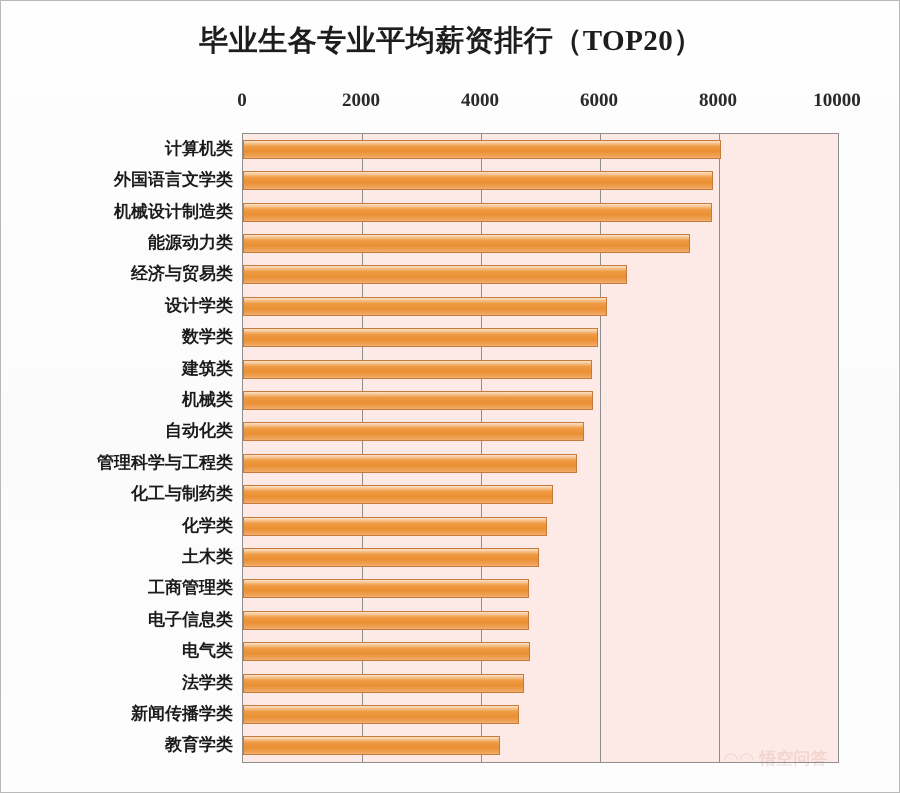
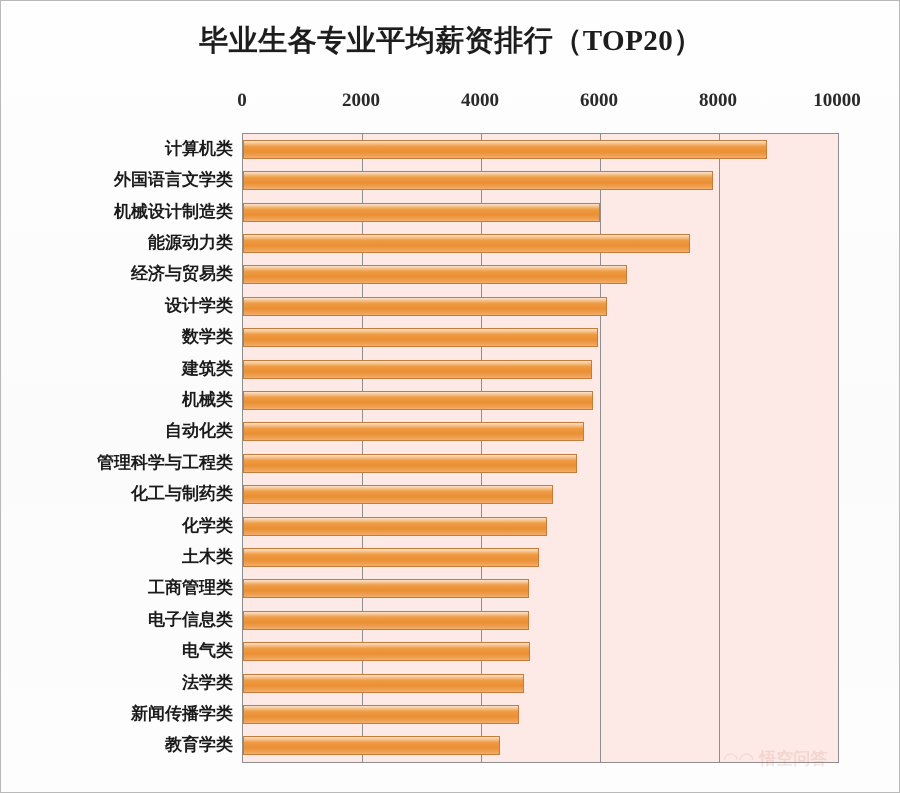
计算机类: 8000 -> 8800
机械设计制造类: 7900 -> 6000
